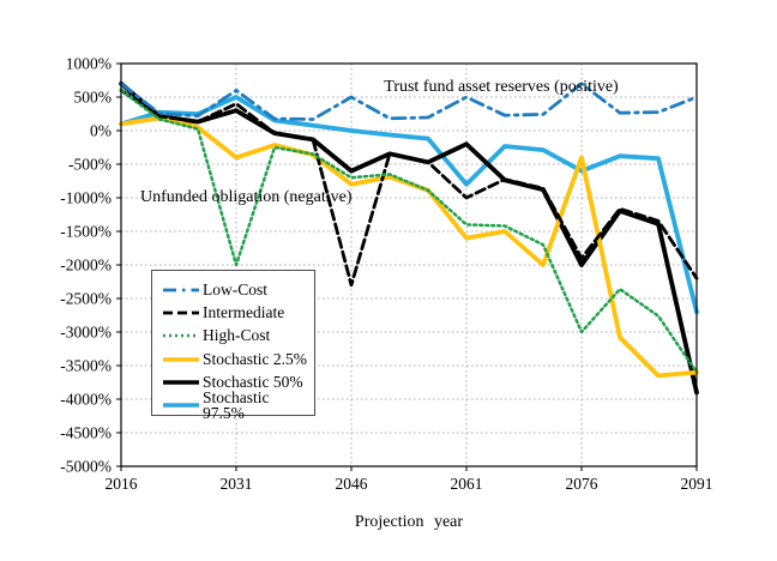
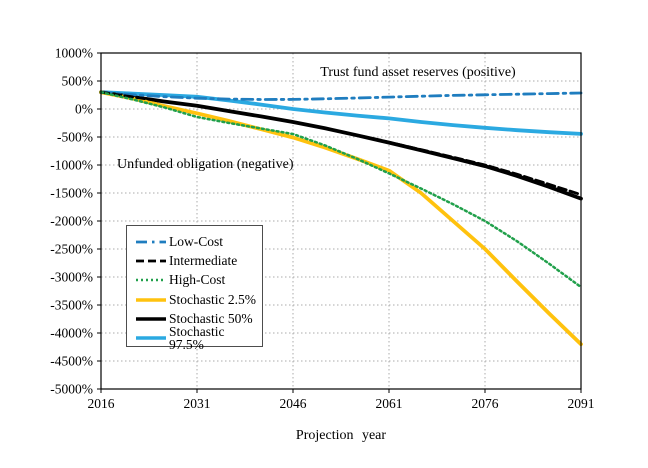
Low-Cost/2016: 700% -> 300%
Intermediate/2016: 600% -> 300%
High-Cost/2016: 600% -> 300%
Stochastic 2.5%/2016: 100% -> 300%
Stochastic 50%/2016: 700% -> 300%
Stochastic 97.5%/2016: 100% -> 300%
Low-Cost/2031: 600% -> 200%
Intermediate/2031: 400% -> 100%
High-Cost/2031: -2000% -> -100%
Stochastic 2.5%/2031: -400% -> -100%
Stochastic 50%/2031: 300% -> 100%
Stochastic 97.5%/2031: 500% -> 200%
Low-Cost/2046: 500% -> 200%
Intermediate/2046: -2300% -> -200%
High-Cost/2046: -700% -> -400%
Stochastic 2.5%/2046: -800% -> -500%
Stochastic 50%/2046: -600% -> -200%
Low-Cost/2061: 500% -> 200%
Intermediate/2061: -1000% -> -600%
High-Cost/2061: -1400% -> -1200%
Stochastic 2.5%/2061: -1600% -> -1100%
Stochastic 50%/2061: -200% -> -600%
Stochastic 97.5%/2061: -800% -> -200%
Low-Cost/2076: 700% -> 300%
Intermediate/2076: -1900% -> -1000%
High-Cost/2076: -3000% -> -2000%
Stochastic 2.5%/2076: -400% -> -2500%
Stochastic 50%/2076: -2000% -> -1000%
Stochastic 97.5%/2076: -600% -> -300%
Low-Cost/2091: 500% -> 300%
Intermediate/2091: -2200% -> -1500%
High-Cost/2091: -3600% -> -3200%
Stochastic 2.5%/2091: -3600% -> -4200%
Stochastic 50%/2091: -3900% -> -1600%
Stochastic 97.5%/2091: -2700% -> -400%
